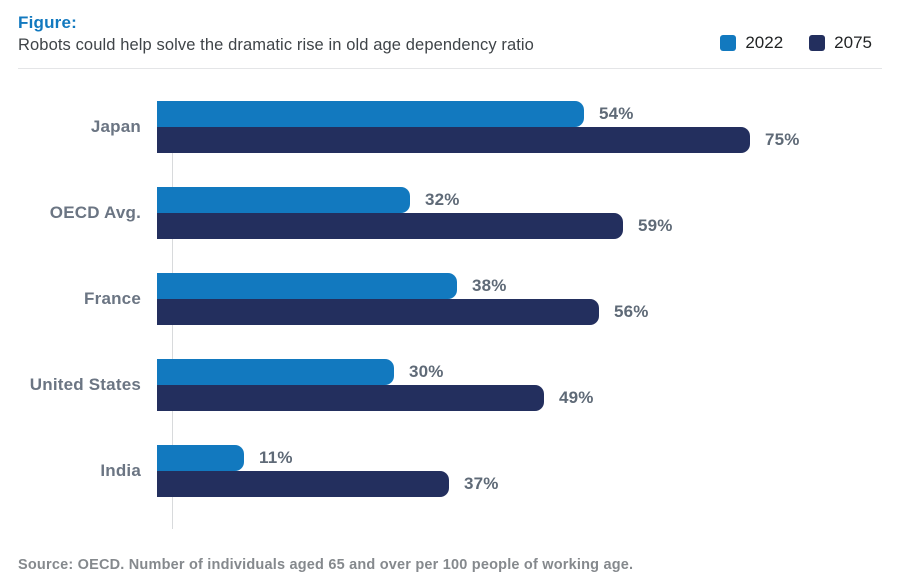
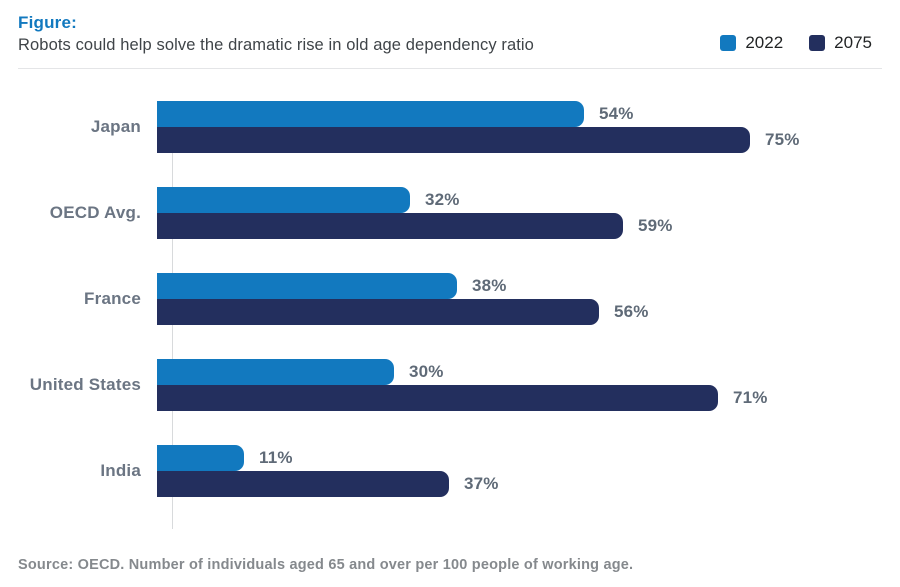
2075/United States: 49% -> 71%
